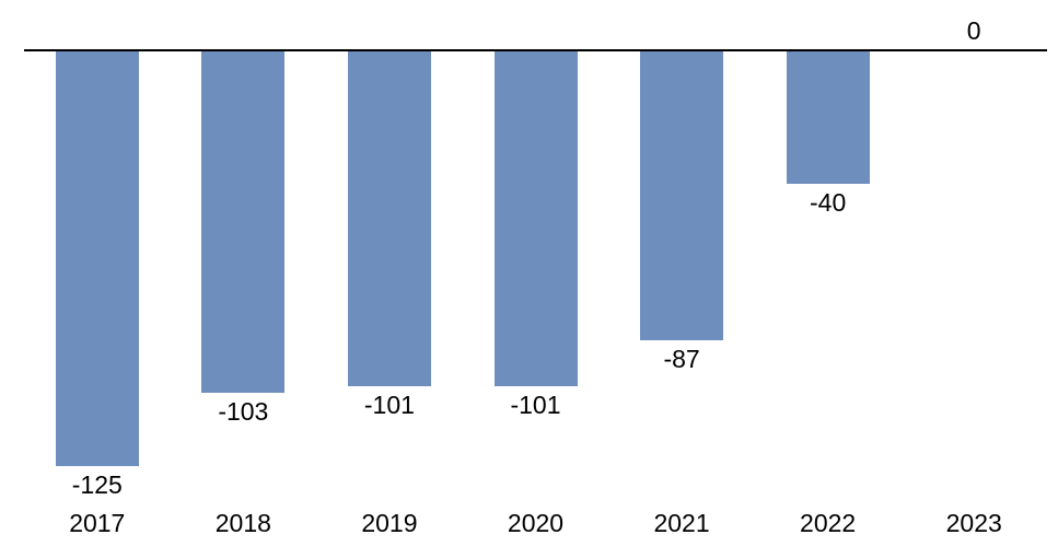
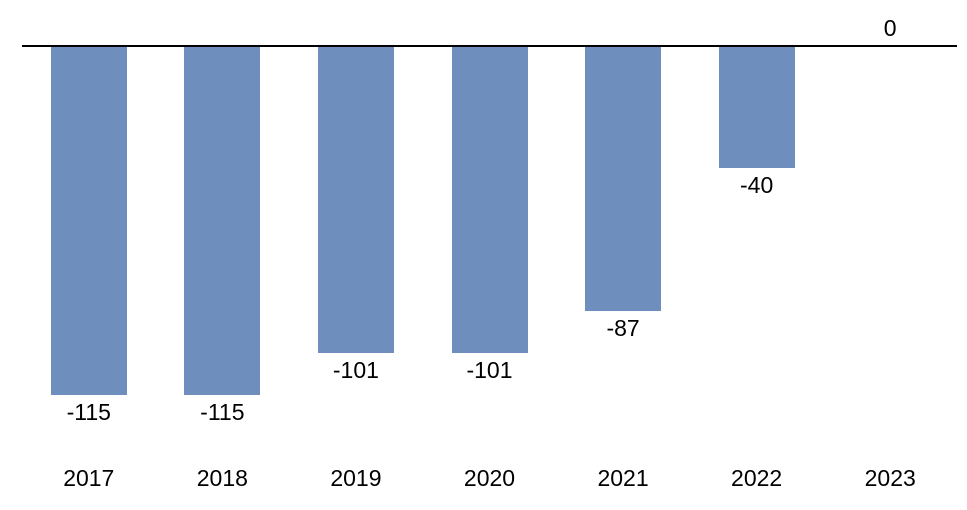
2017: -125 -> -115
2018: -103 -> -115
